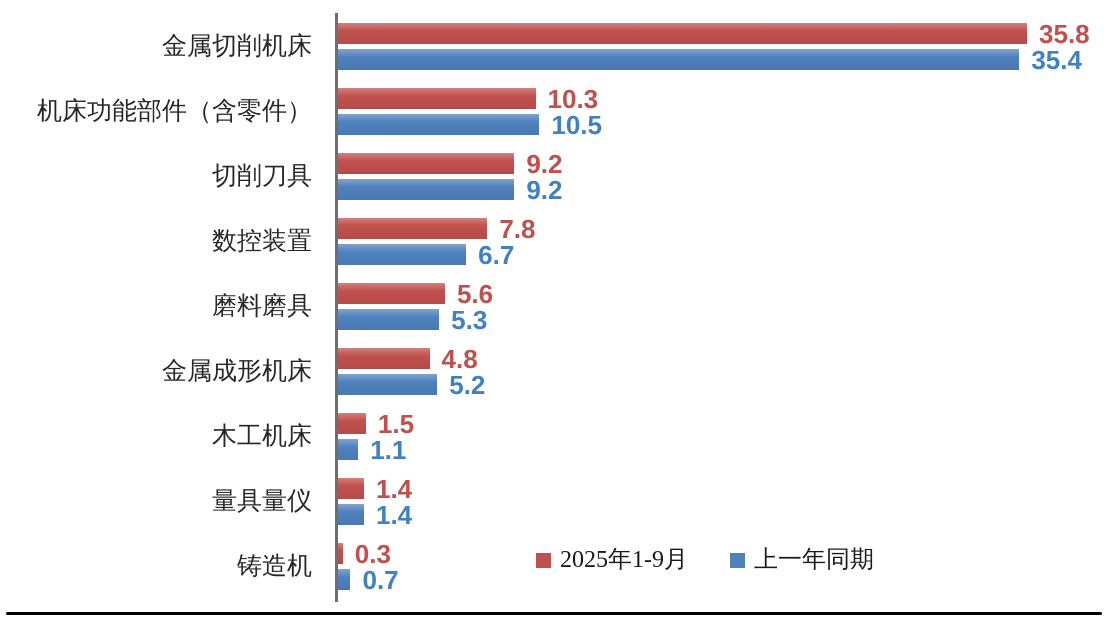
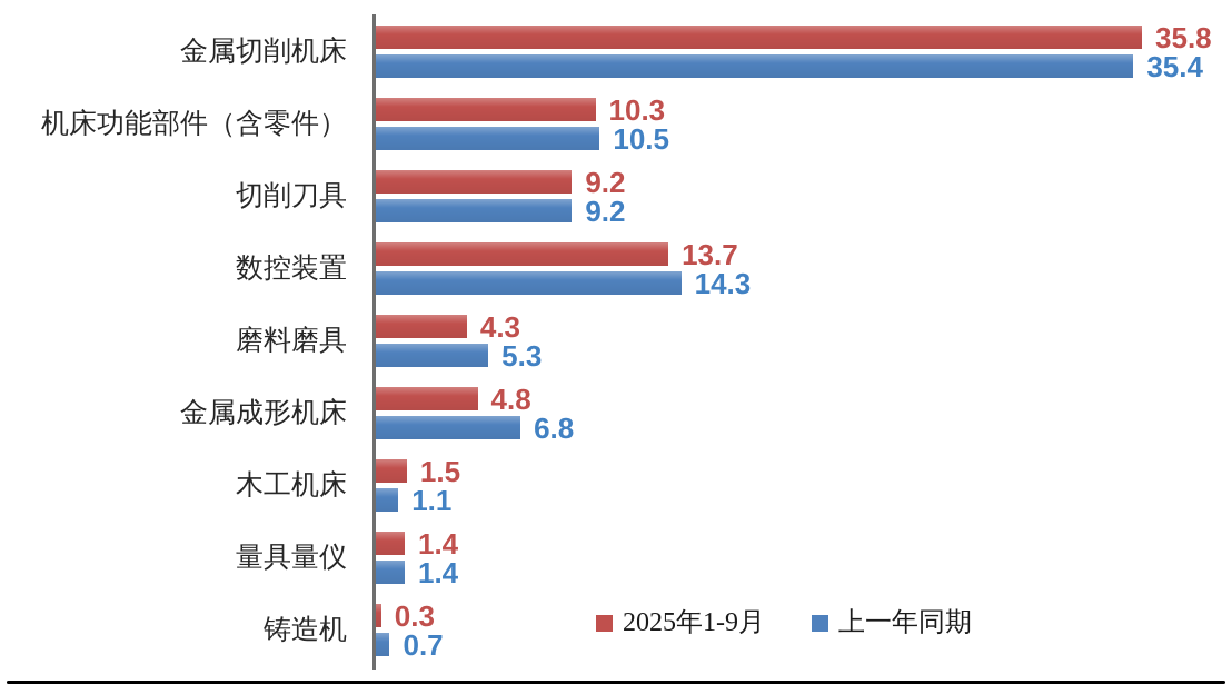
2025年1-9月/数控装置: 7.8 -> 13.7
上一年同期/数控装置: 6.7 -> 14.3
2025年1-9月/磨料磨具: 5.6 -> 4.3
上一年同期/金属成形机床: 5.2 -> 6.8
